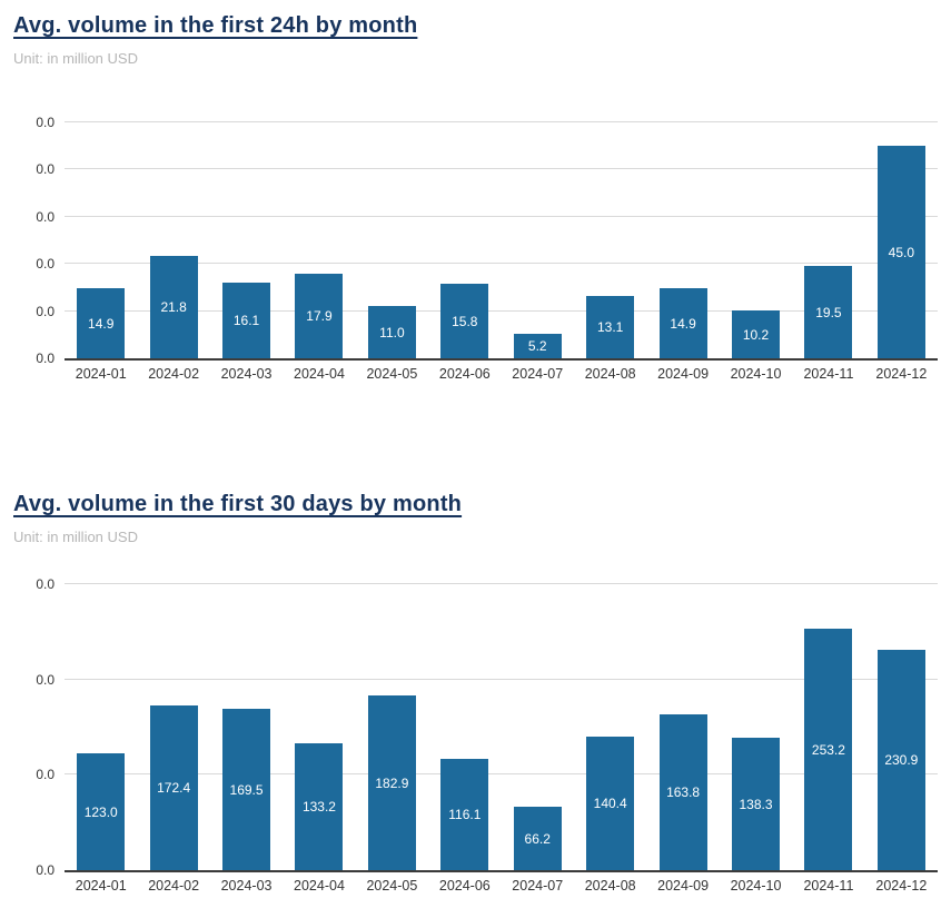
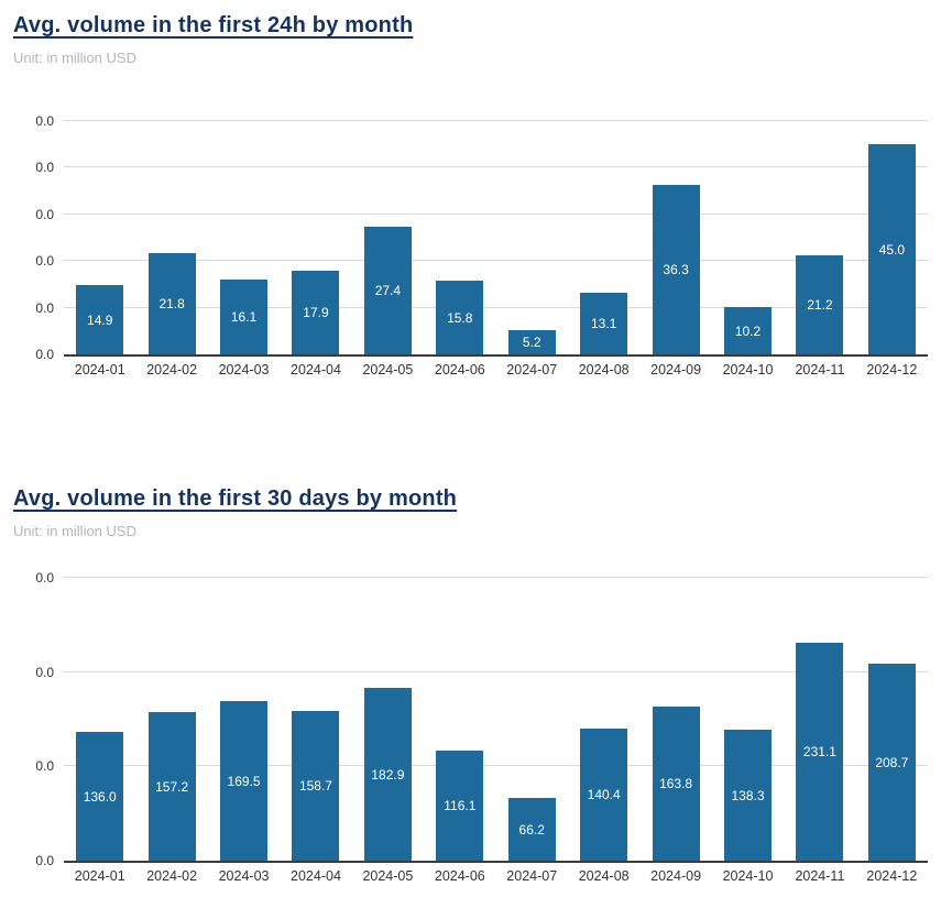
Avg. volume in the first 24h by month/2024-05: 11.0 -> 27.4
Avg. volume in the first 24h by month/2024-09: 14.9 -> 36.3
Avg. volume in the first 24h by month/2024-11: 19.5 -> 21.2
Avg. volume in the first 30 days by month/2024-01: 123.0 -> 136.0
Avg. volume in the first 30 days by month/2024-02: 172.4 -> 157.2
Avg. volume in the first 30 days by month/2024-04: 133.2 -> 158.7
Avg. volume in the first 30 days by month/2024-11: 253.2 -> 231.1
Avg. volume in the first 30 days by month/2024-12: 230.9 -> 208.7
